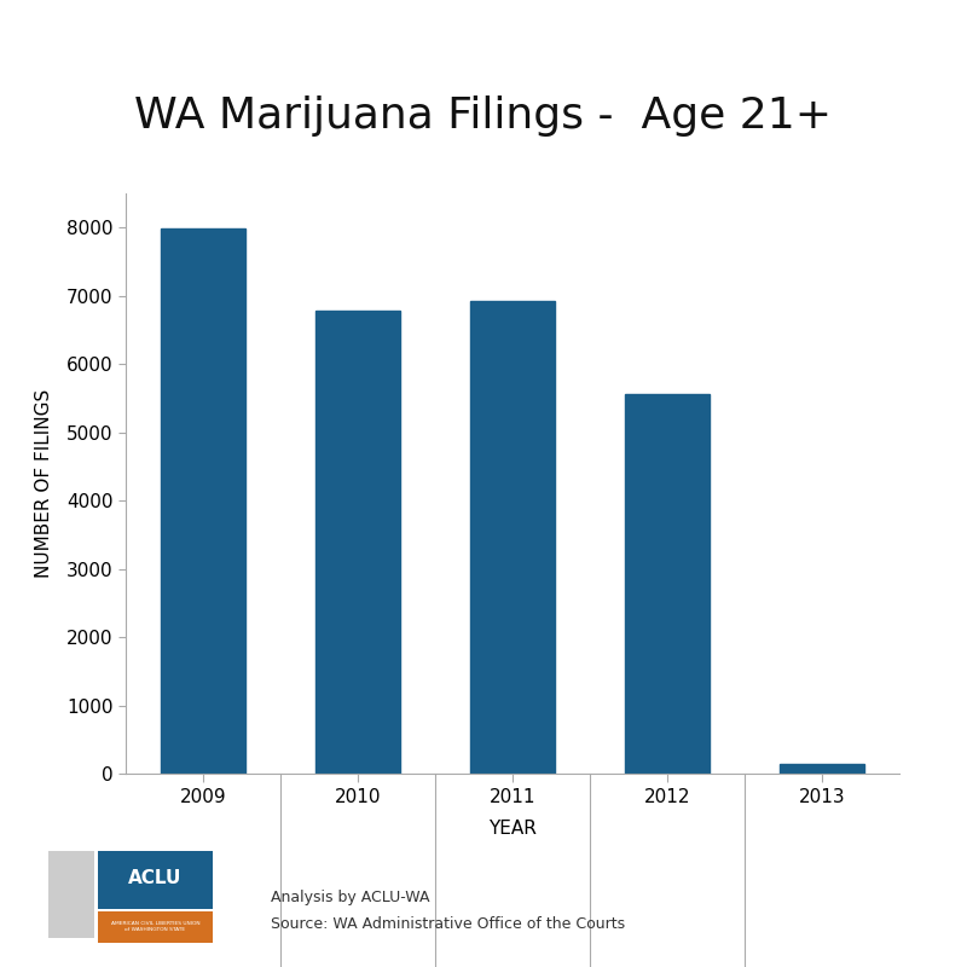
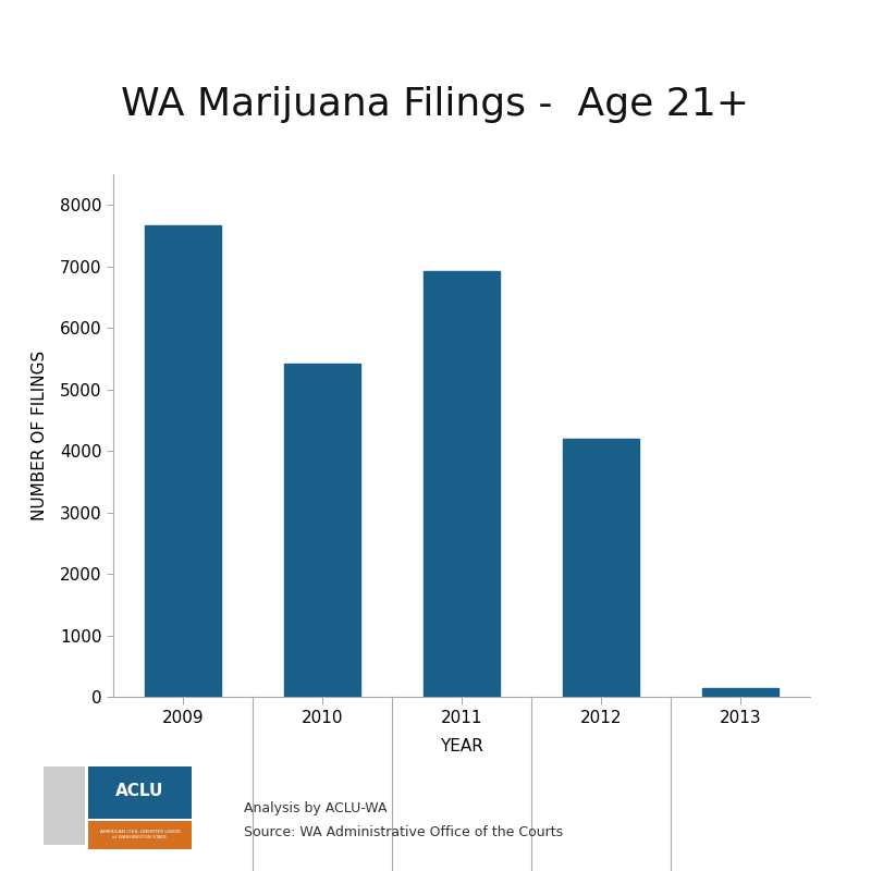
2009: 7990 -> 7660
2010: 6780 -> 5420
2012: 5560 -> 4200
